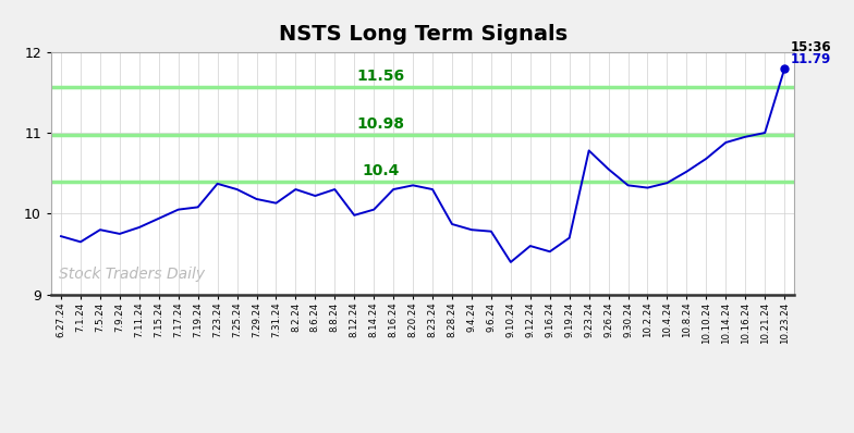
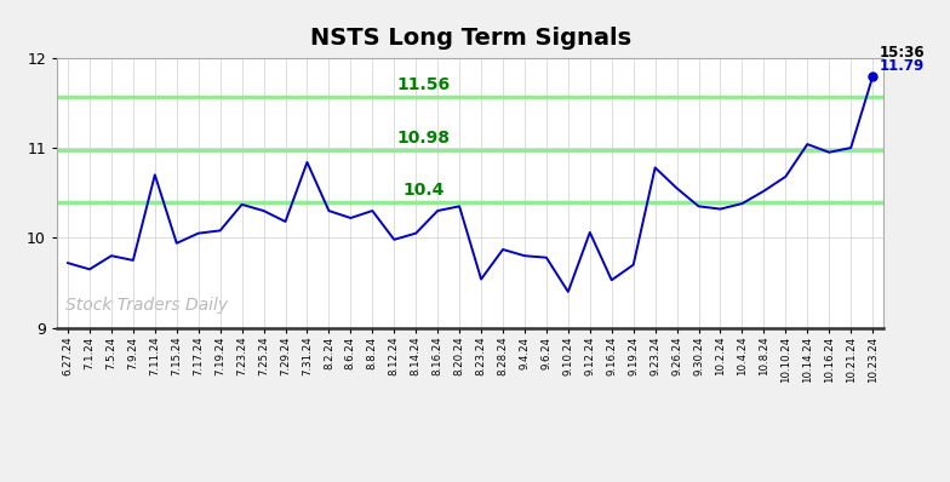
7.11.24: 9.83 -> 10.70
7.31.24: 10.13 -> 10.84
8.23.24: 10.30 -> 9.54
9.12.24: 9.60 -> 10.06
10.14.24: 10.88 -> 11.04
